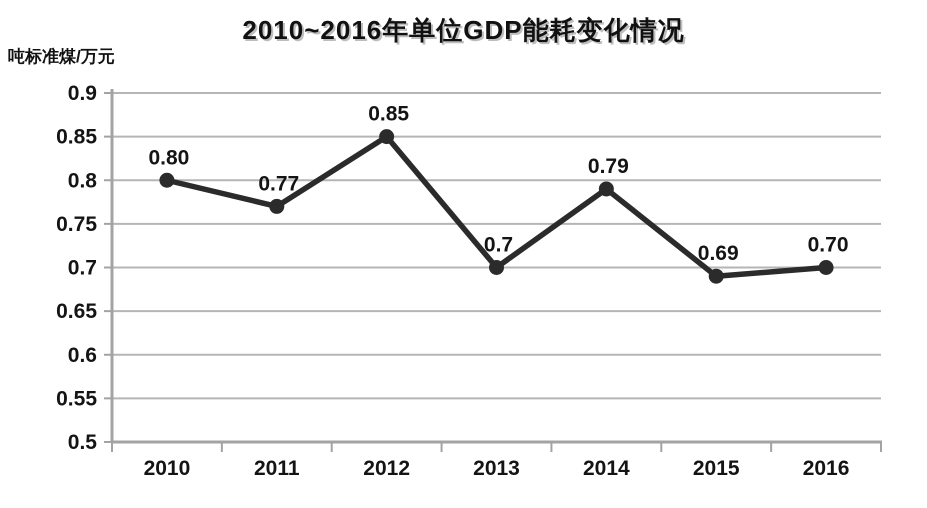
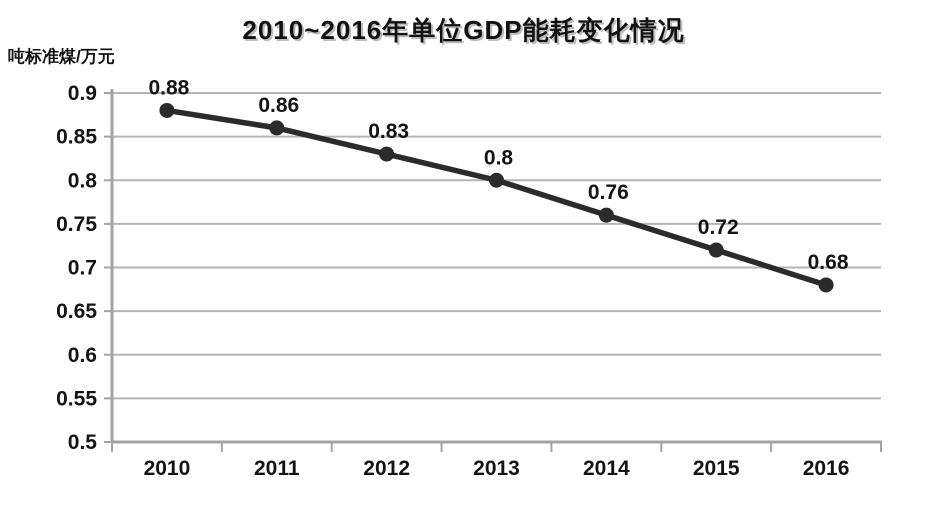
2010: 0.80 -> 0.88
2011: 0.77 -> 0.86
2012: 0.85 -> 0.83
2013: 0.7 -> 0.8
2014: 0.79 -> 0.76
2015: 0.69 -> 0.72
2016: 0.70 -> 0.68
